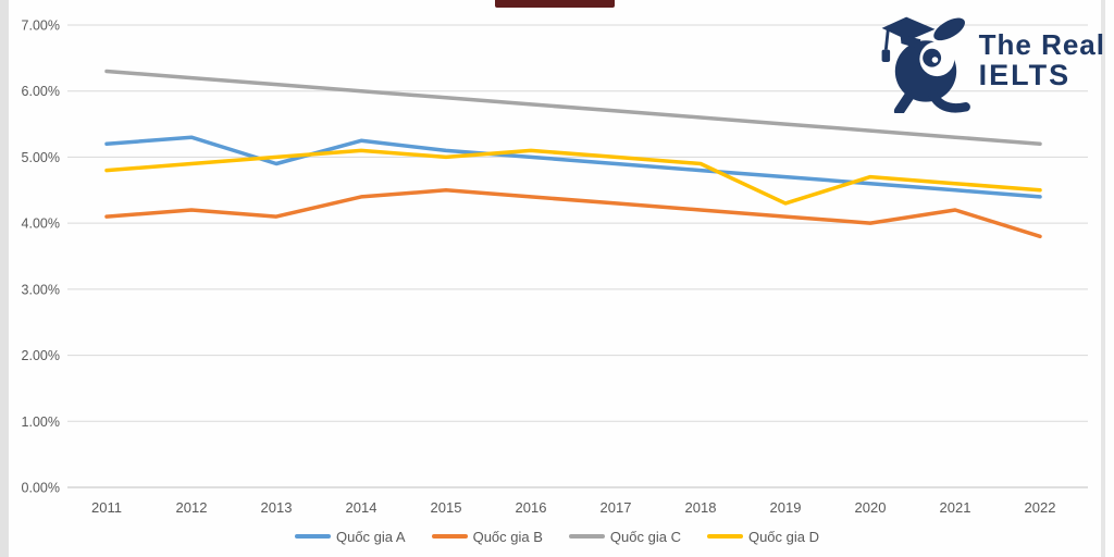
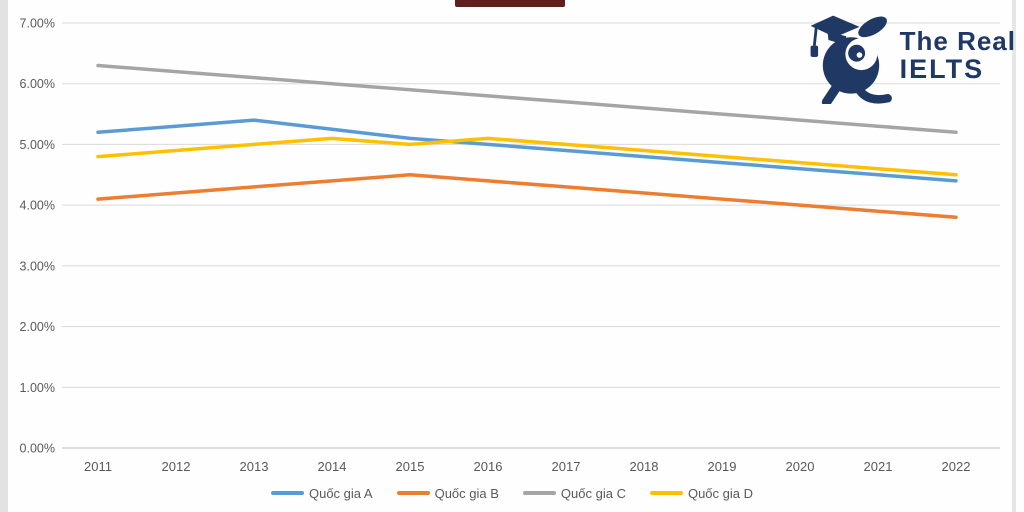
Quốc gia A/2013: 4.9% -> 5.4%
Quốc gia B/2013: 4.1% -> 4.3%
Quốc gia D/2019: 4.3% -> 4.8%
Quốc gia B/2021: 4.2% -> 3.9%
